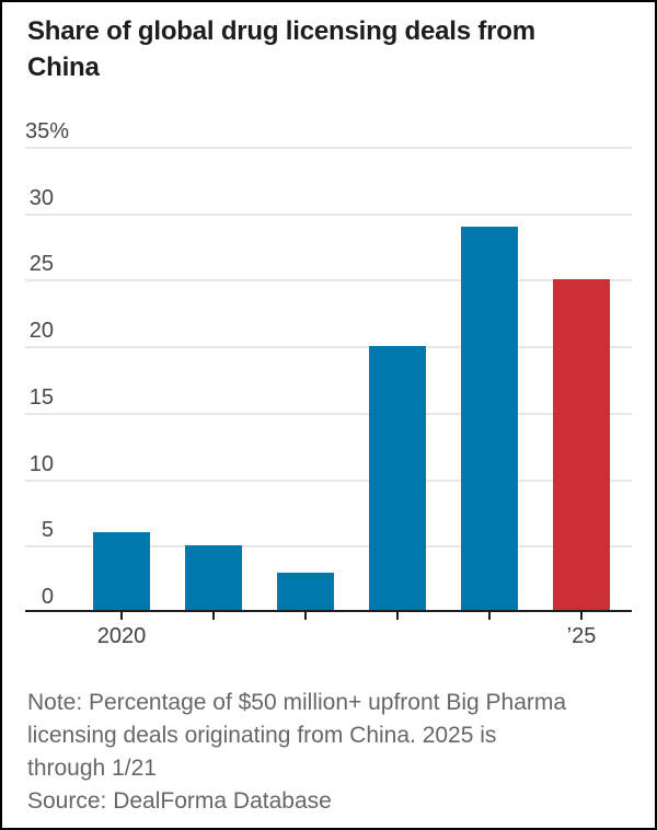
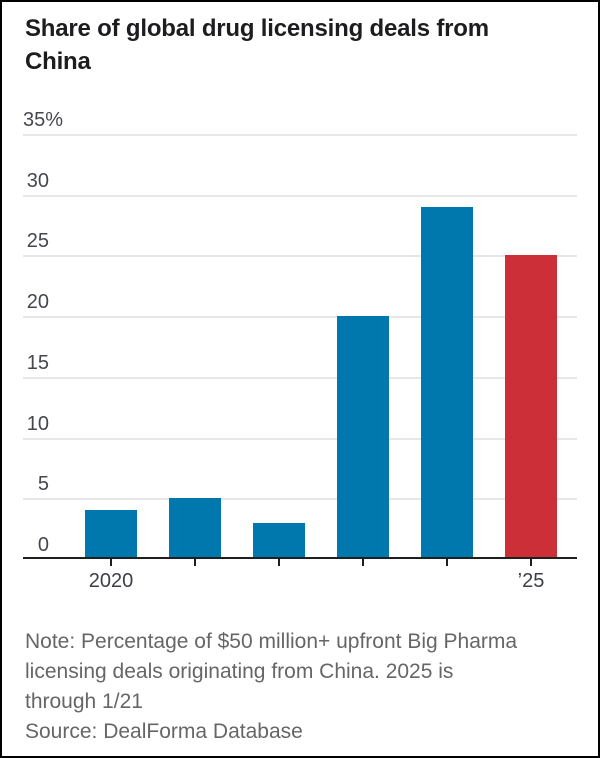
2020: 6 -> 4
